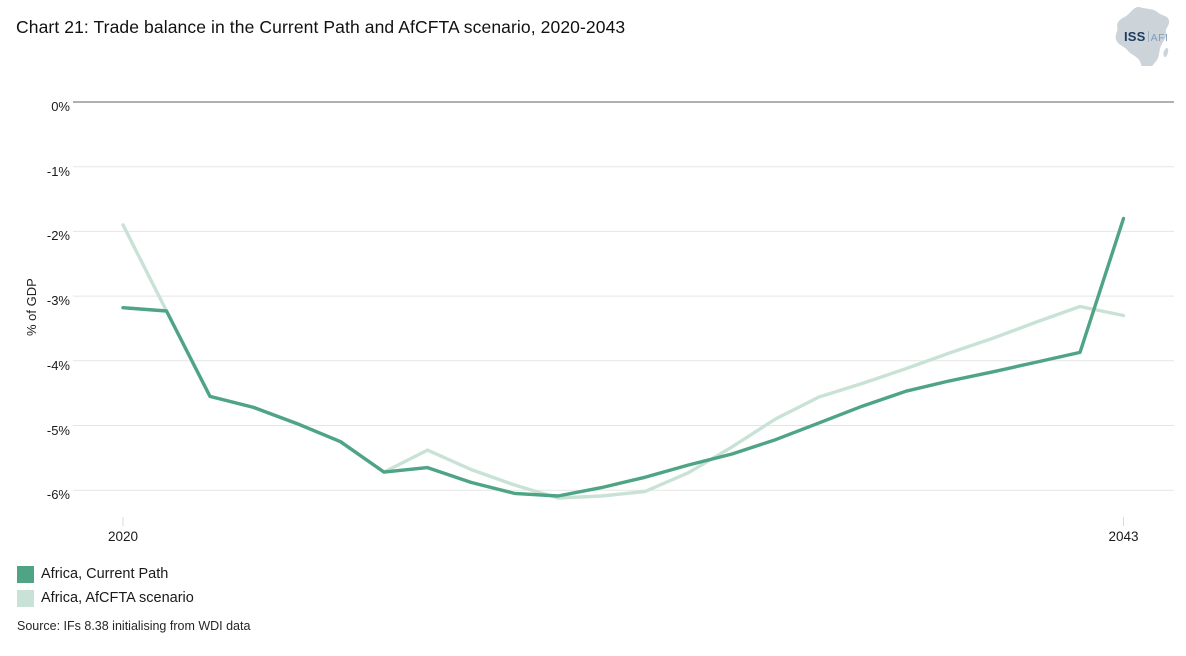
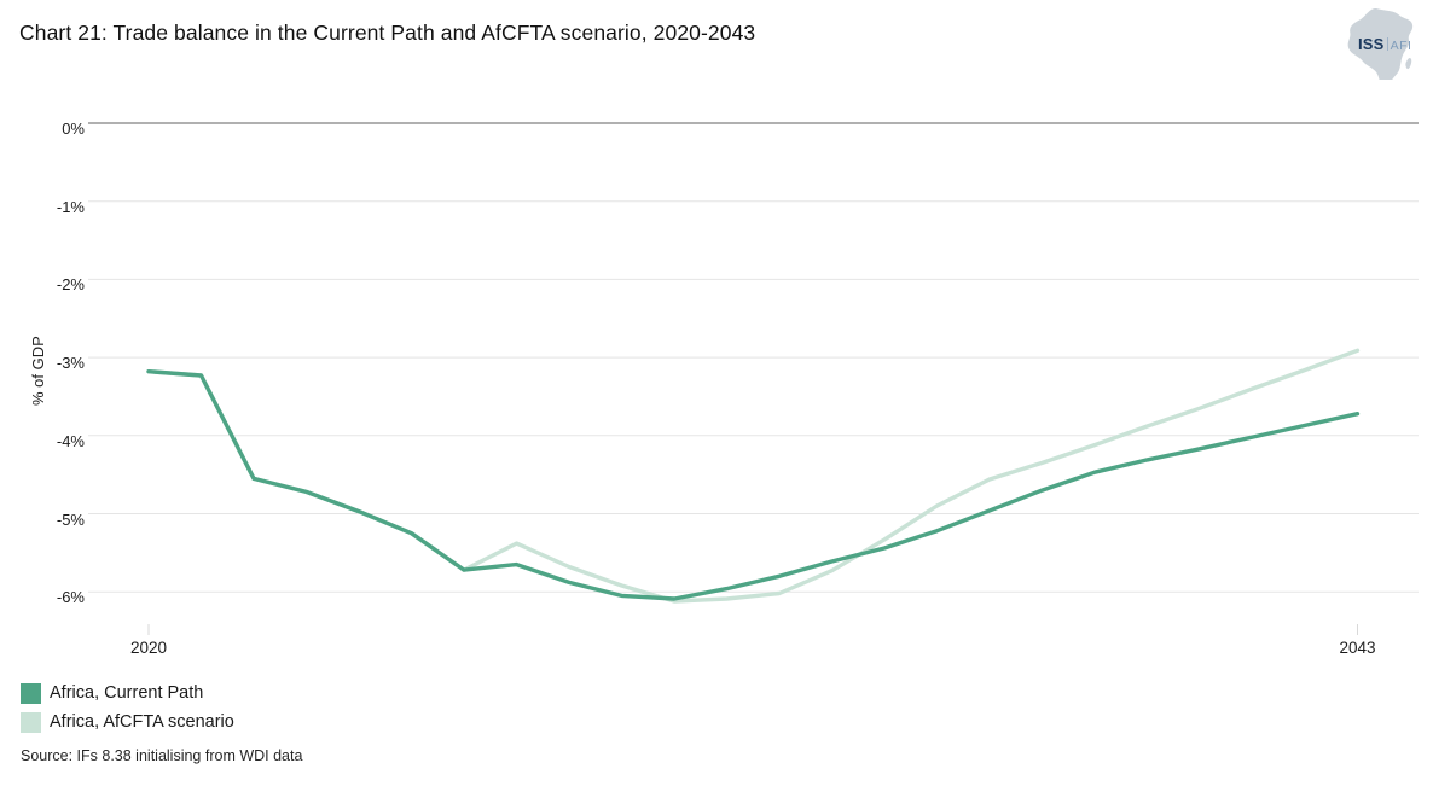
Africa, AfCFTA scenario/2020: -1.9% -> -3.2%
Africa, Current Path/2043: -1.8% -> -3.7%
Africa, AfCFTA scenario/2043: -3.3% -> -2.9%
